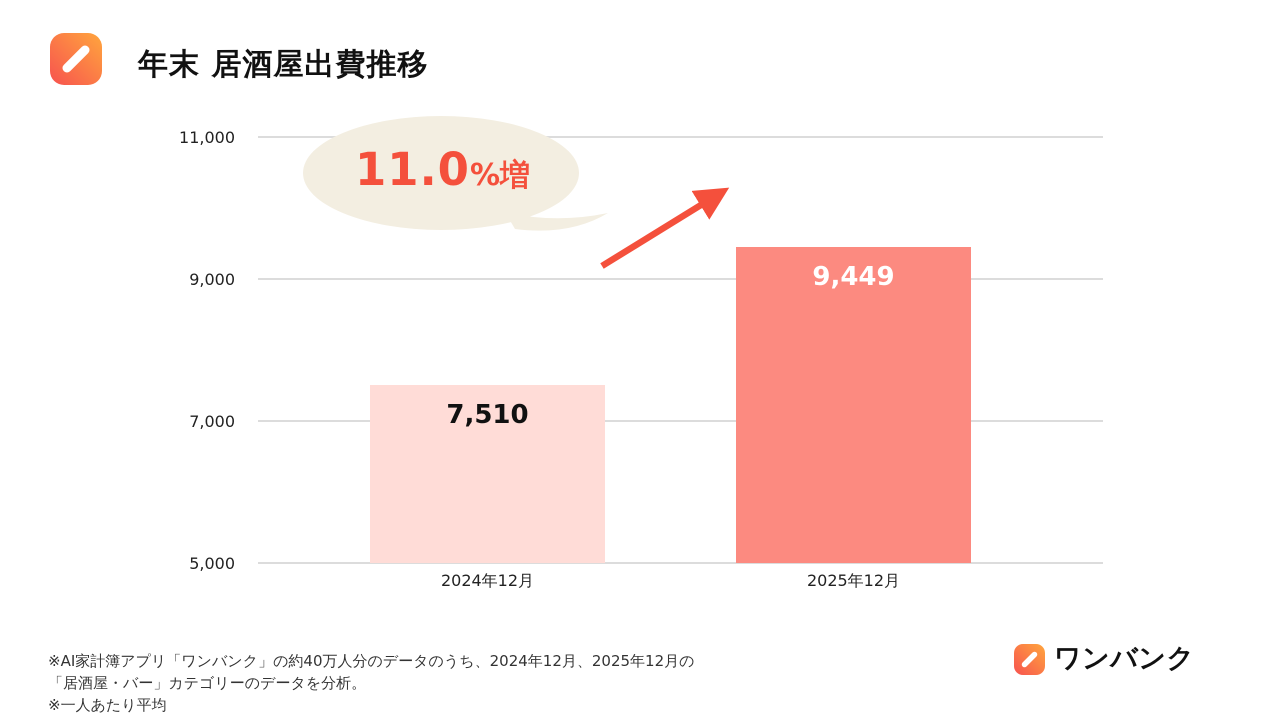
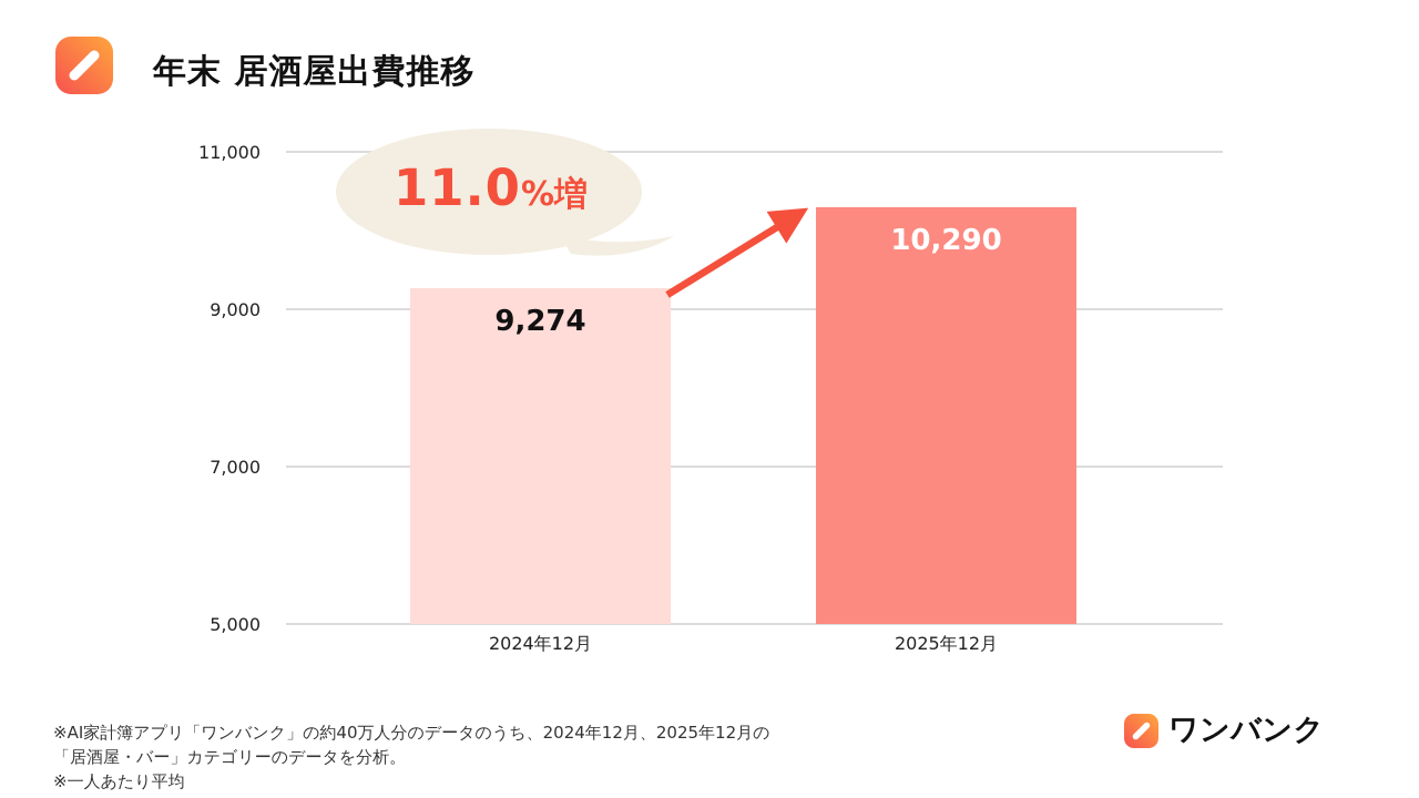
2024年12月: 7,510 -> 9,274
2025年12月: 9,449 -> 10,290
